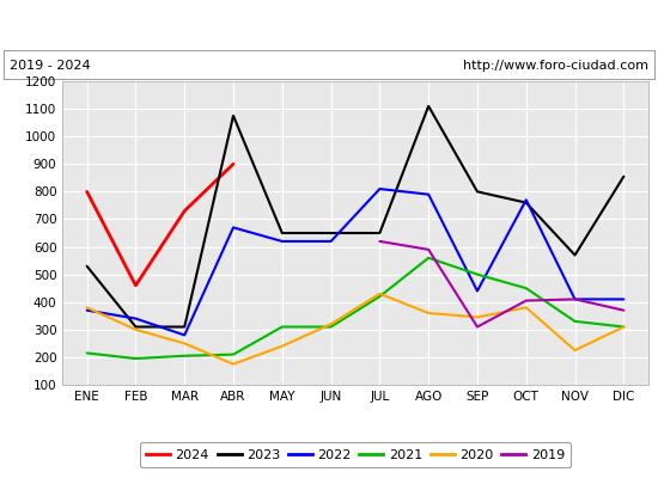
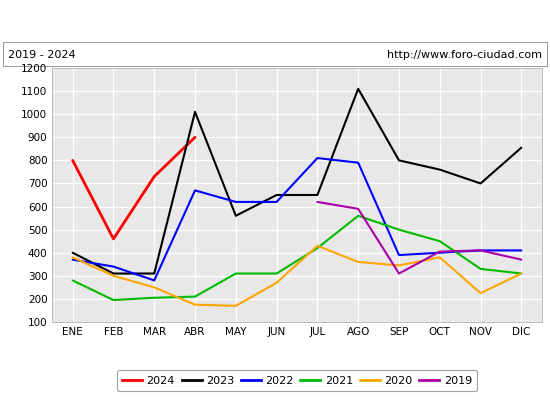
2023/ENE: 530 -> 400
2021/ENE: 215 -> 280
2023/ABR: 1075 -> 1010
2023/MAY: 650 -> 560
2020/MAY: 240 -> 170
2020/JUN: 320 -> 270
2022/SEP: 440 -> 390
2022/OCT: 770 -> 400
2023/NOV: 570 -> 700
